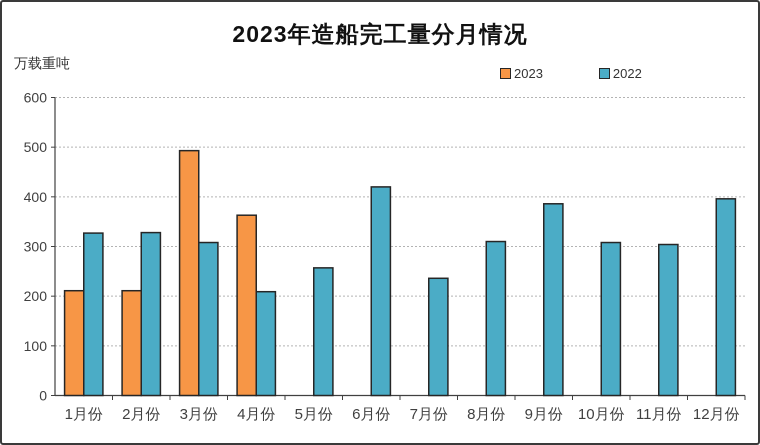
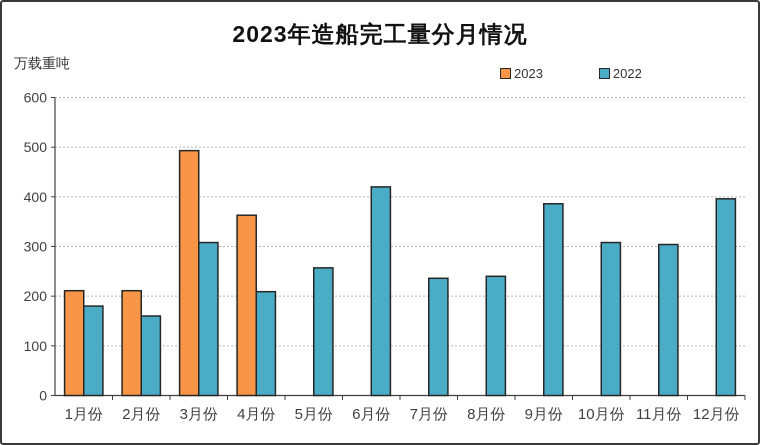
2022/1月份: 330 -> 180
2022/2月份: 330 -> 160
2022/8月份: 310 -> 240
